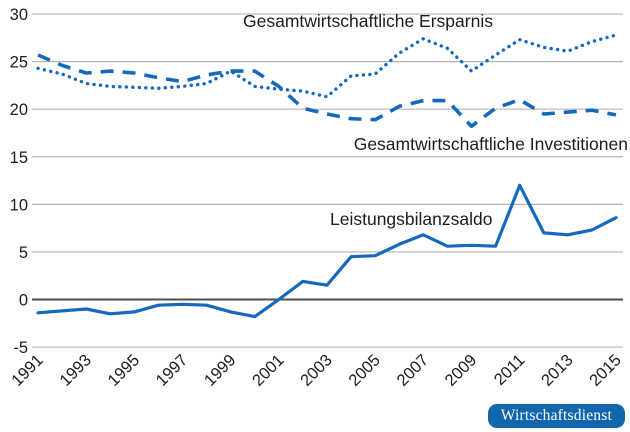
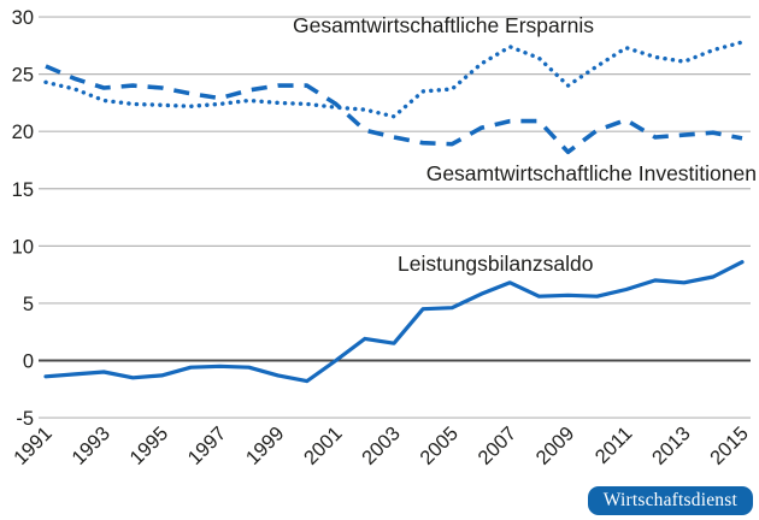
Gesamtwirtschaftliche Ersparnis/1999: 24 -> 22
Leistungsbilanzsaldo/2011: 12 -> 6
